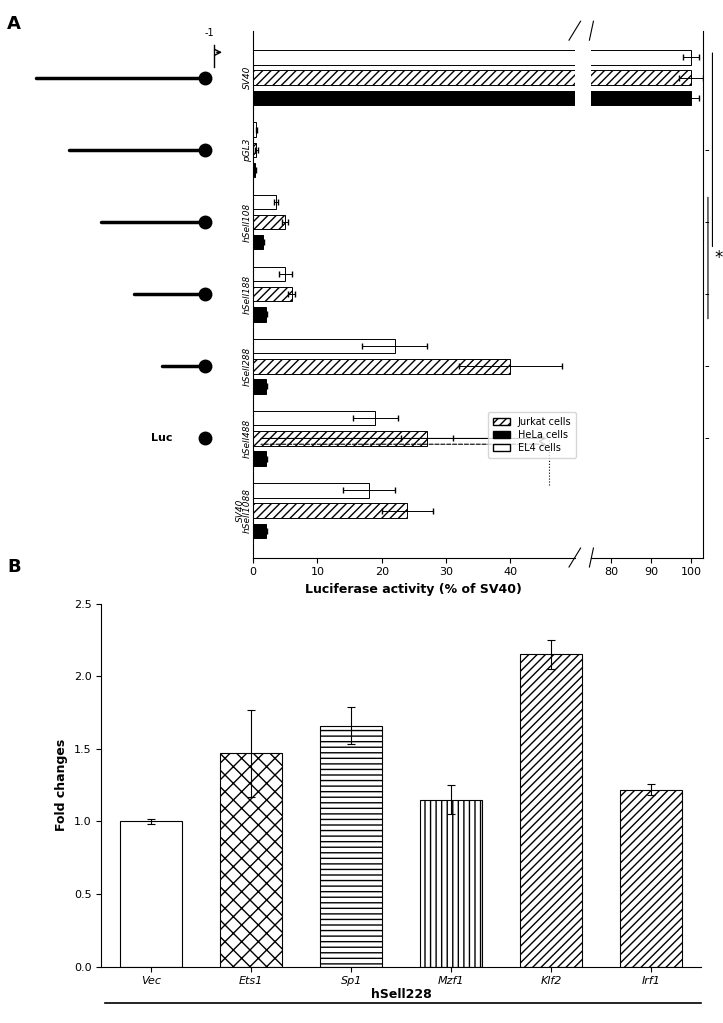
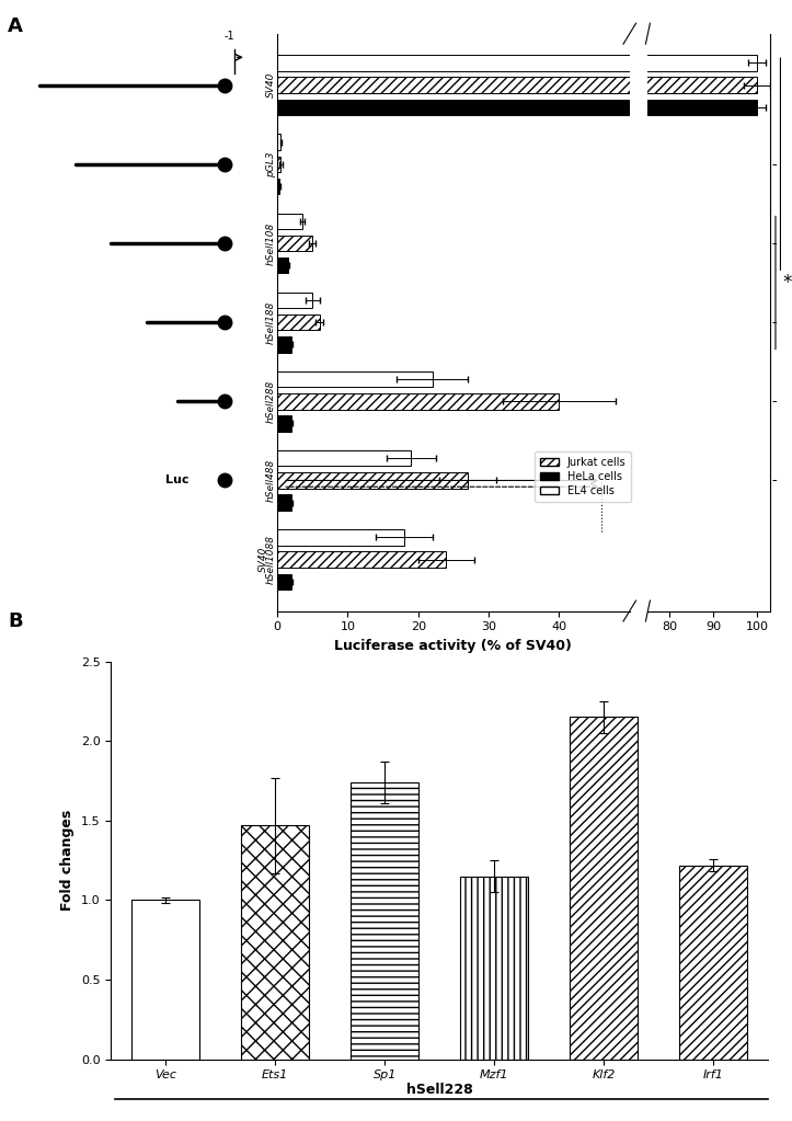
Sp1: 1.66 -> 1.74
